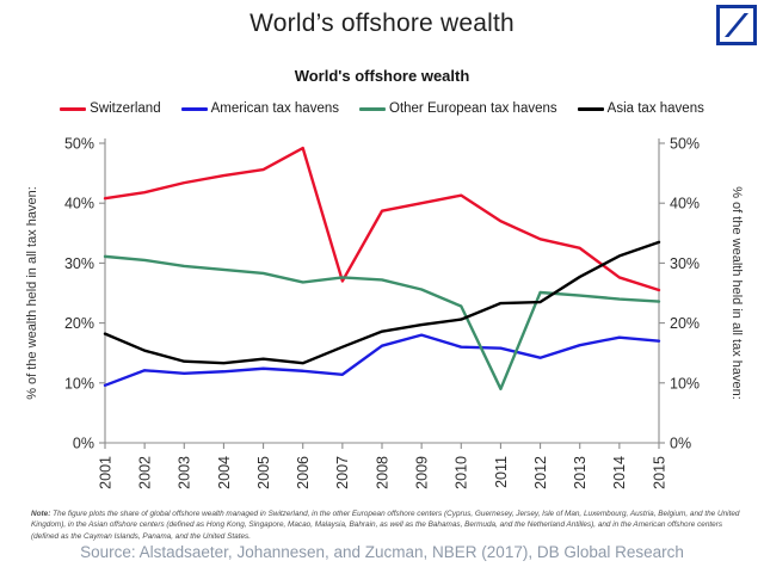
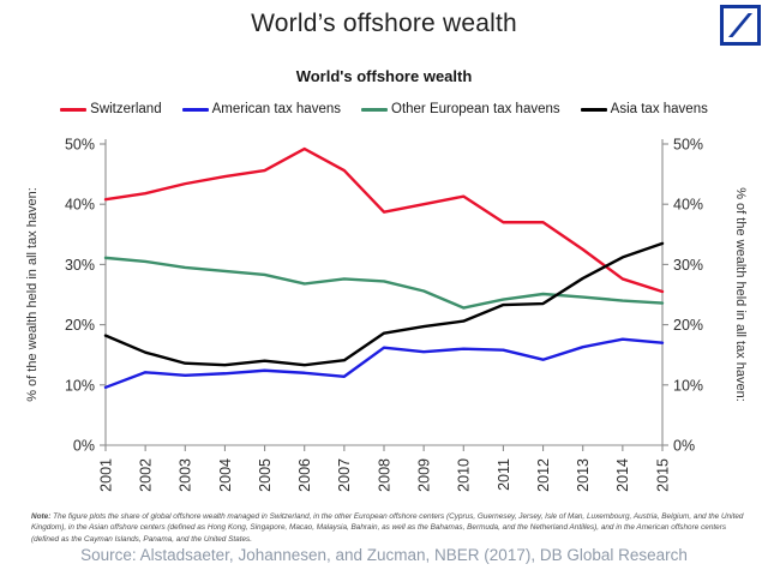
Switzerland/2007: 27% -> 46%
Asia tax havens/2007: 16% -> 14%
American tax havens/2009: 18% -> 16%
Other European tax havens/2011: 9% -> 24%
Switzerland/2012: 34% -> 37%
